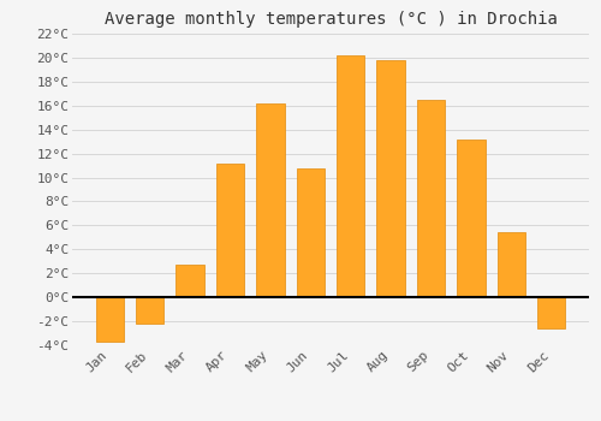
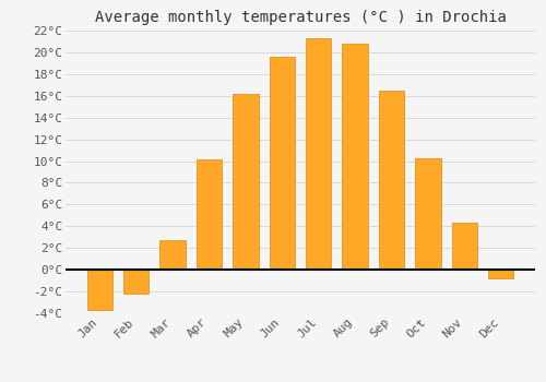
Apr: 11.2°C -> 10.2°C
Jun: 10.8°C -> 19.6°C
Jul: 20.2°C -> 21.3°C
Aug: 19.8°C -> 20.8°C
Oct: 13.2°C -> 10.3°C
Nov: 5.4°C -> 4.3°C
Dec: -2.6°C -> -0.8°C
